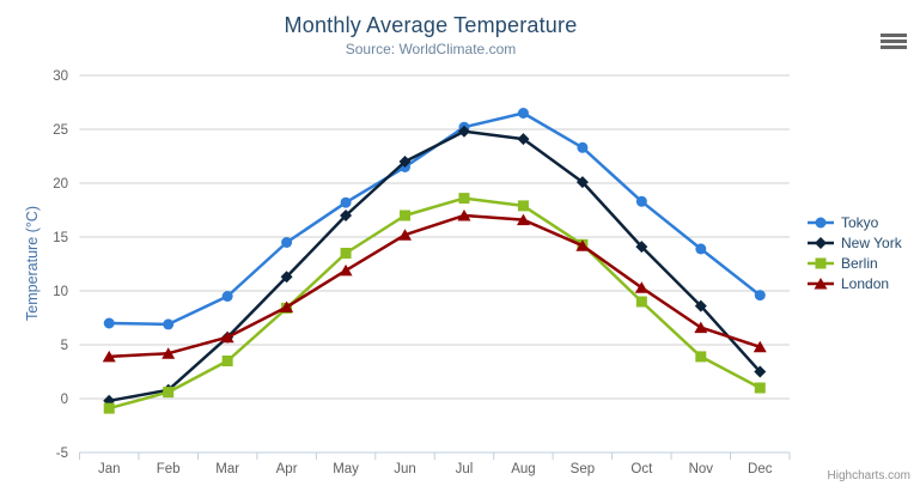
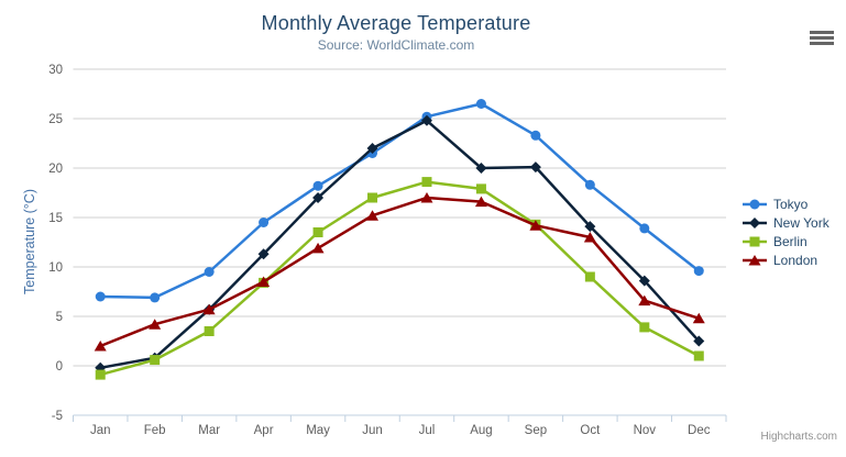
London/Jan: 4 -> 2
New York/Aug: 24 -> 20
London/Oct: 10 -> 13
